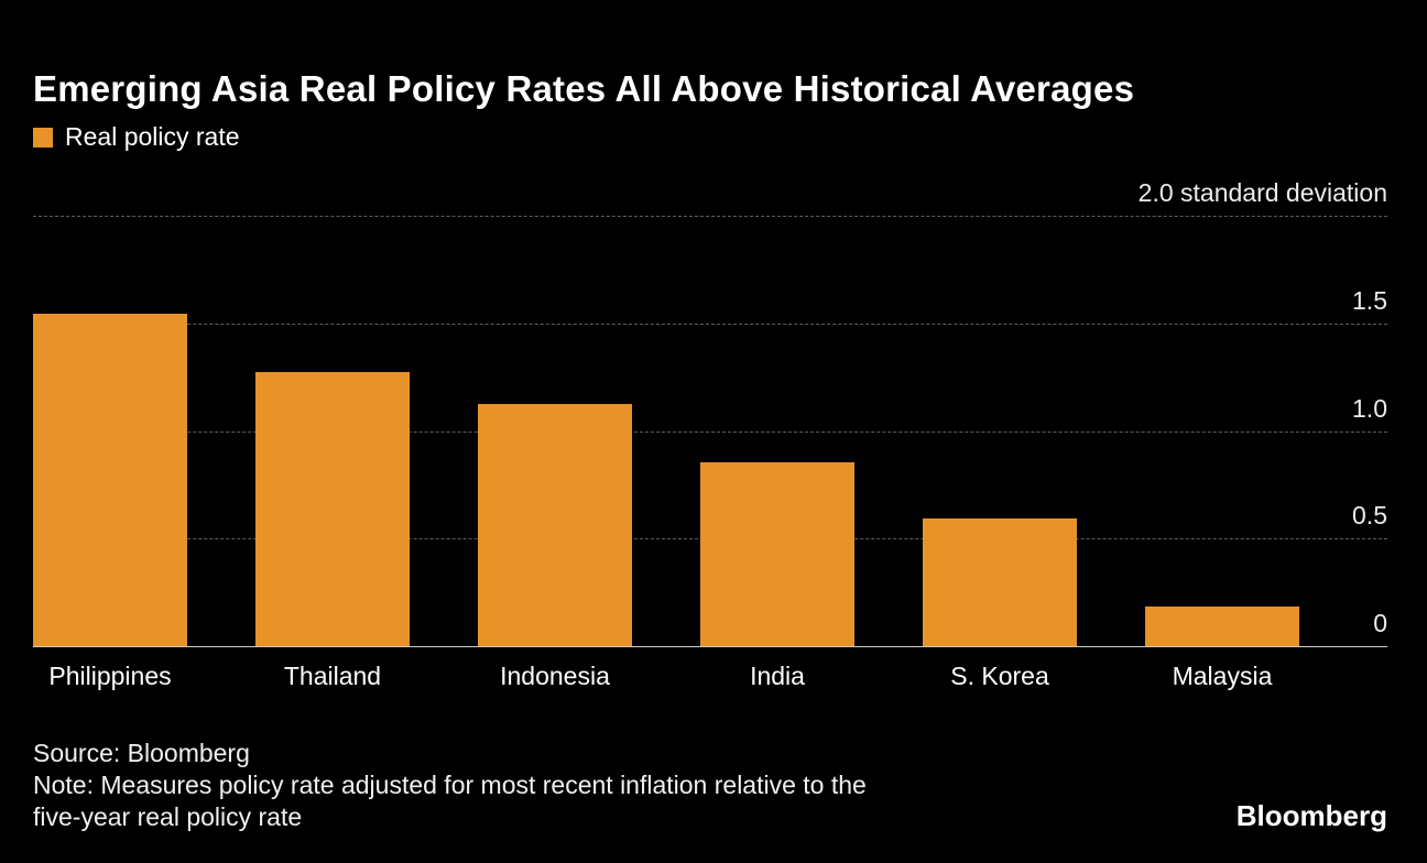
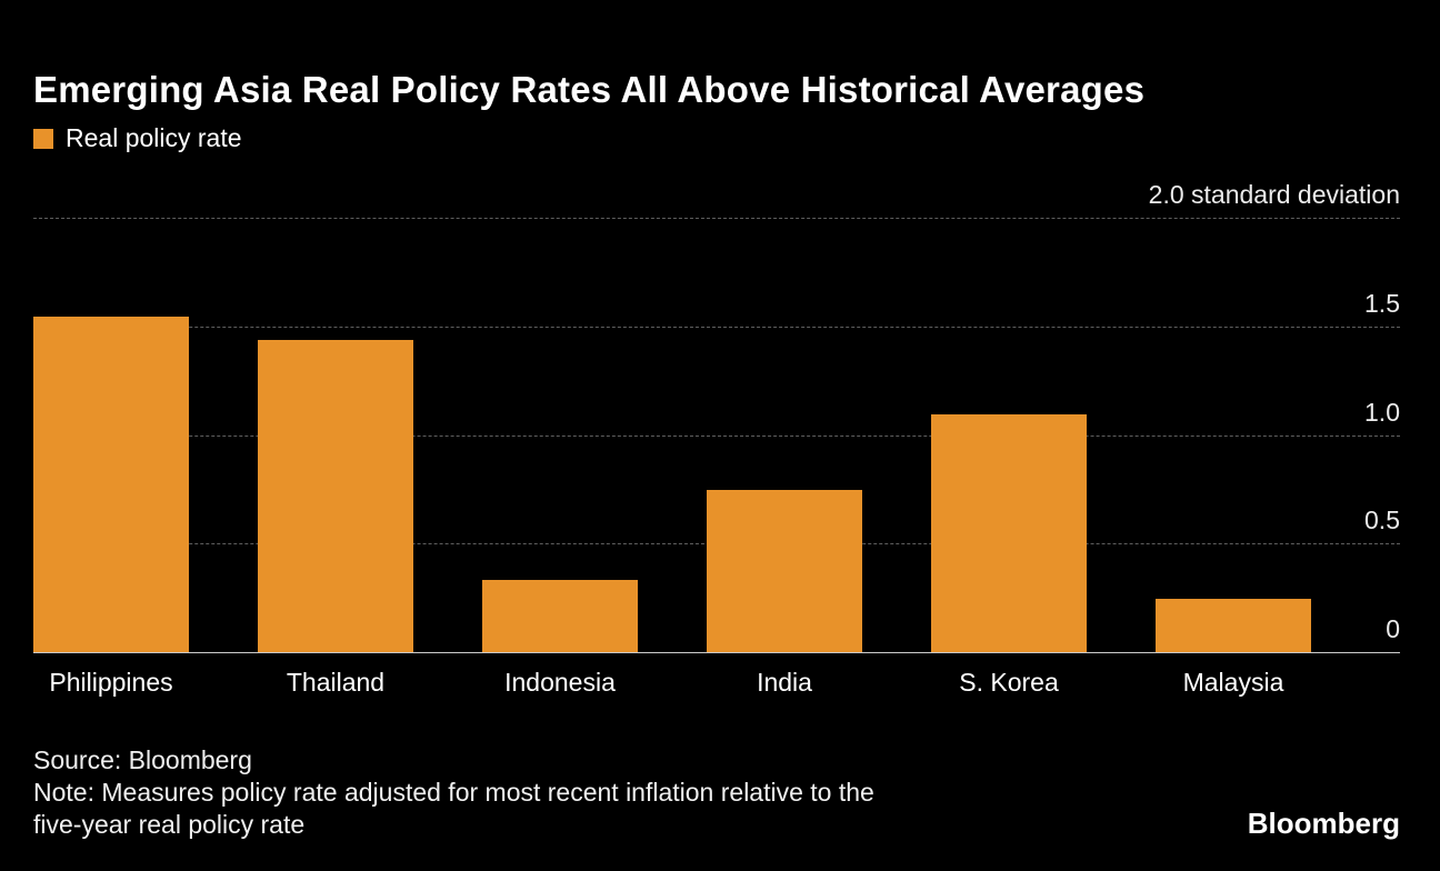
Thailand: 1.28 -> 1.44
Indonesia: 1.13 -> 0.34
India: 0.86 -> 0.75
S. Korea: 0.60 -> 1.10
Malaysia: 0.19 -> 0.25
